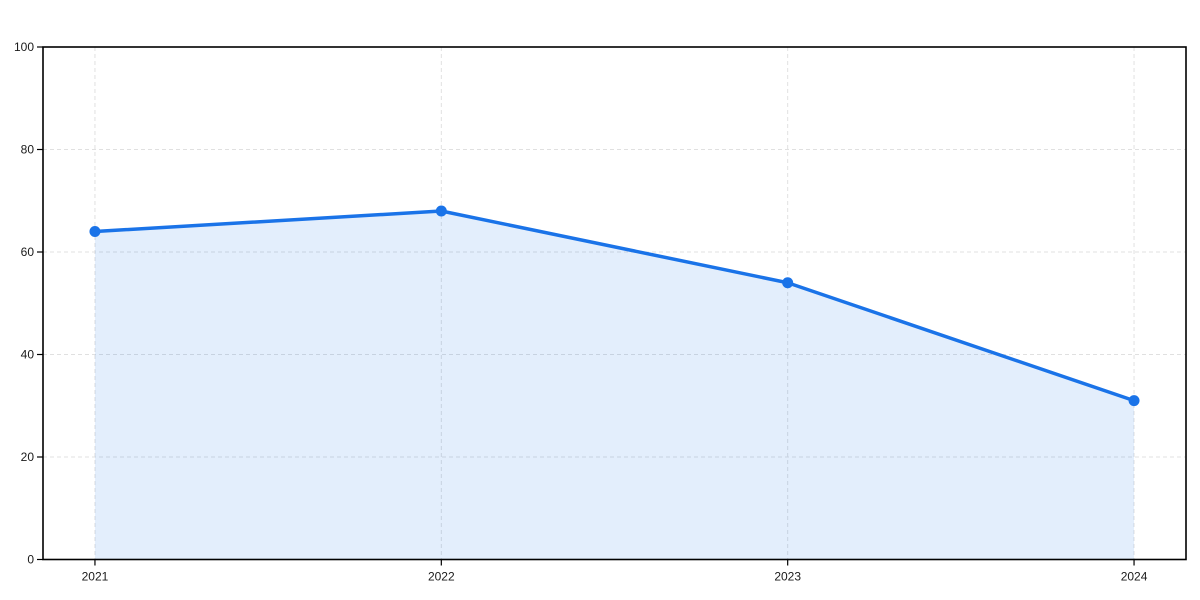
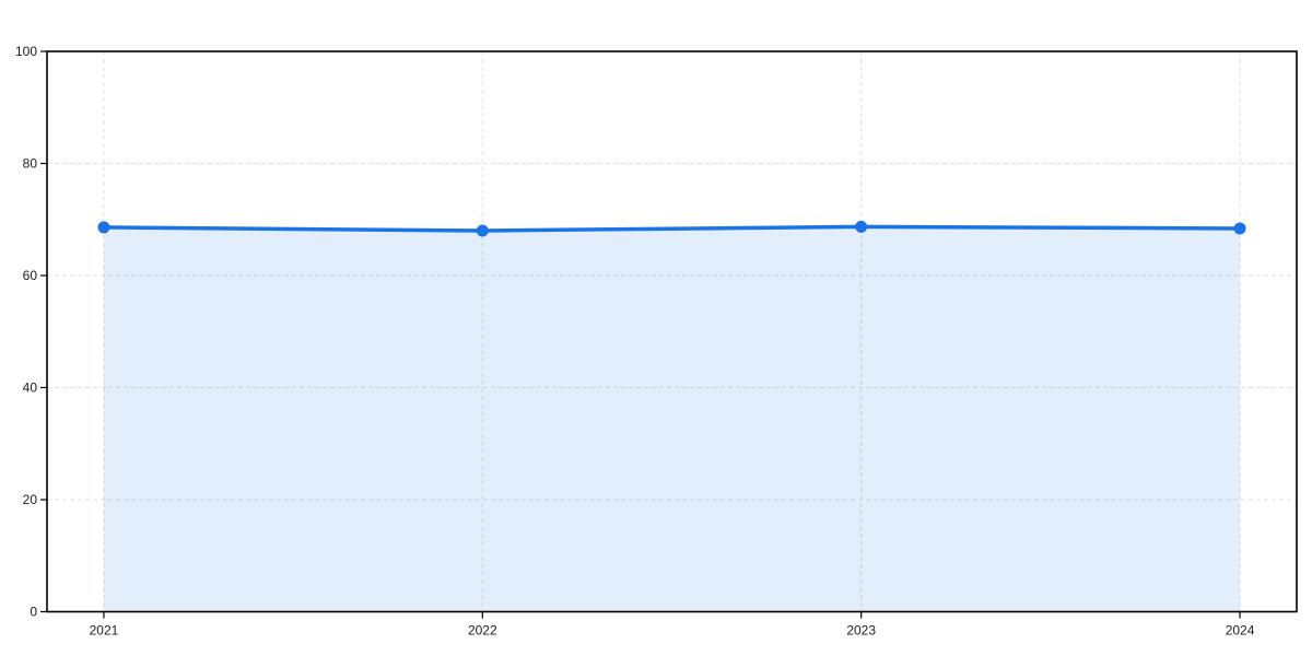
2021: 64 -> 69
2023: 54 -> 69
2024: 31 -> 68
